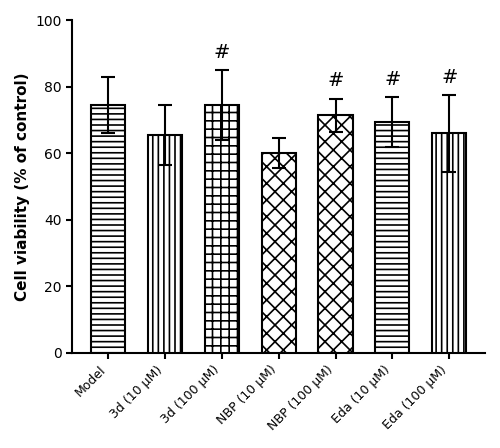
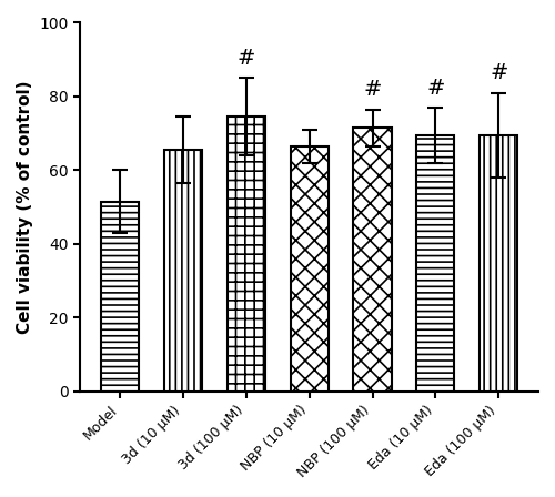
Model: 74.5 -> 51.5
NBP (10 μM): 60.0 -> 66.5
Eda (100 μM): 66.0 -> 69.5
